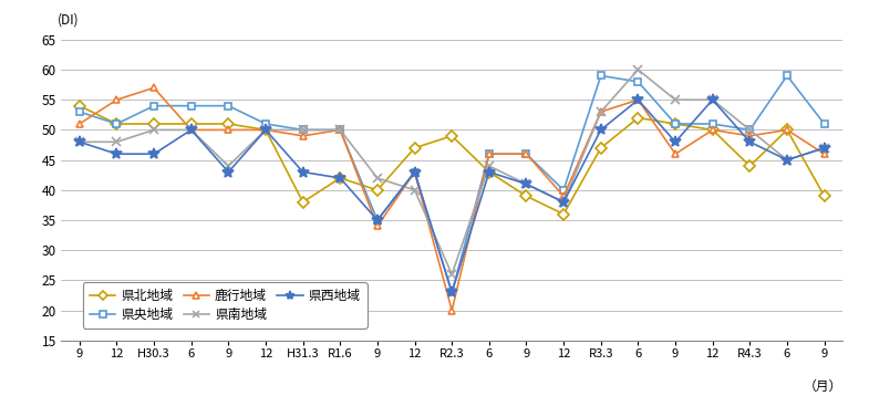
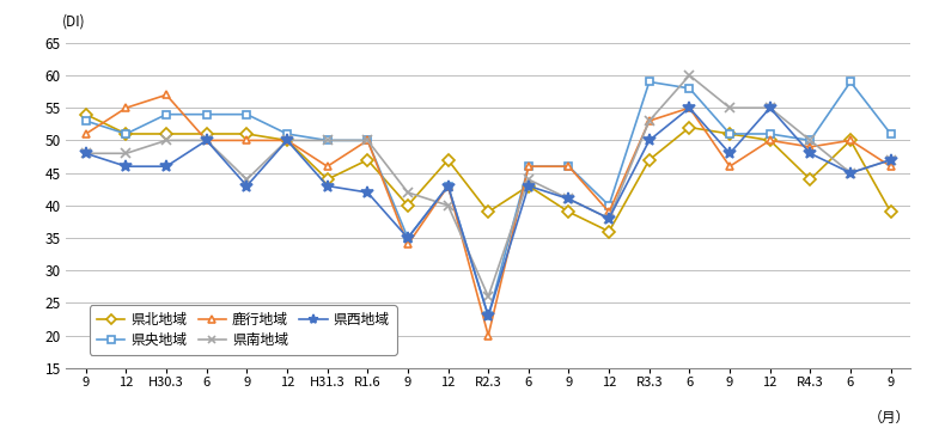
県北地域/H31.3: 38 -> 44
鹿行地域/H31.3: 49 -> 46
県北地域/R1.6: 42 -> 47
県北地域/R2.3: 49 -> 39
